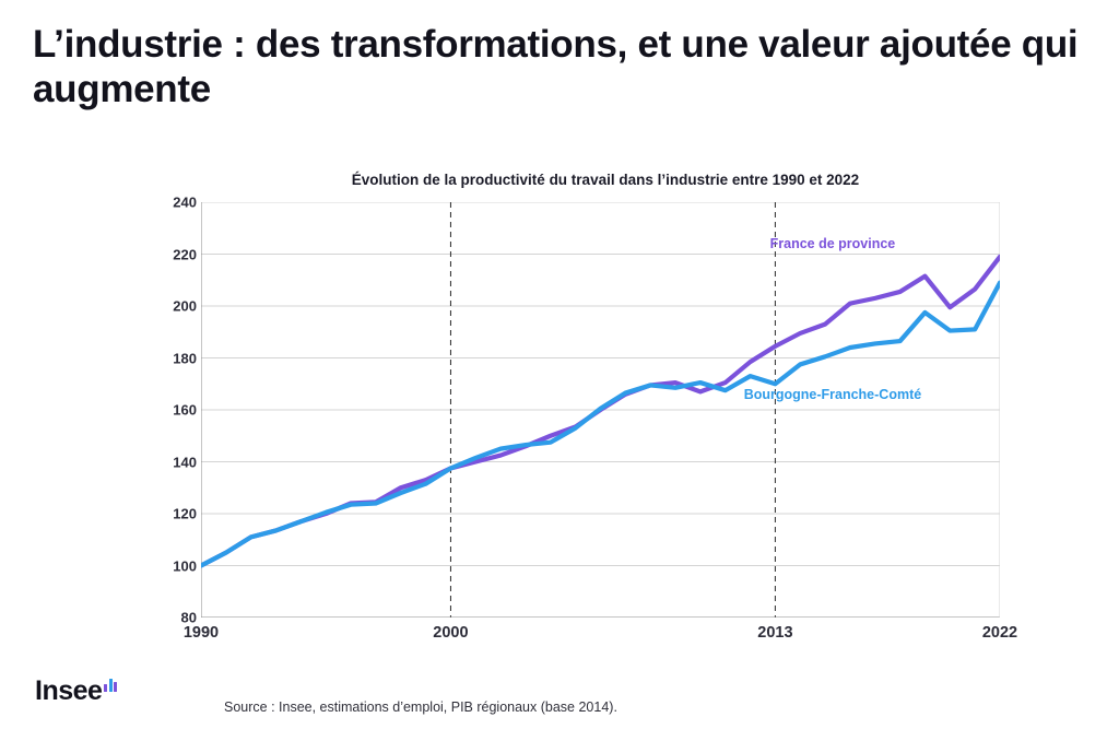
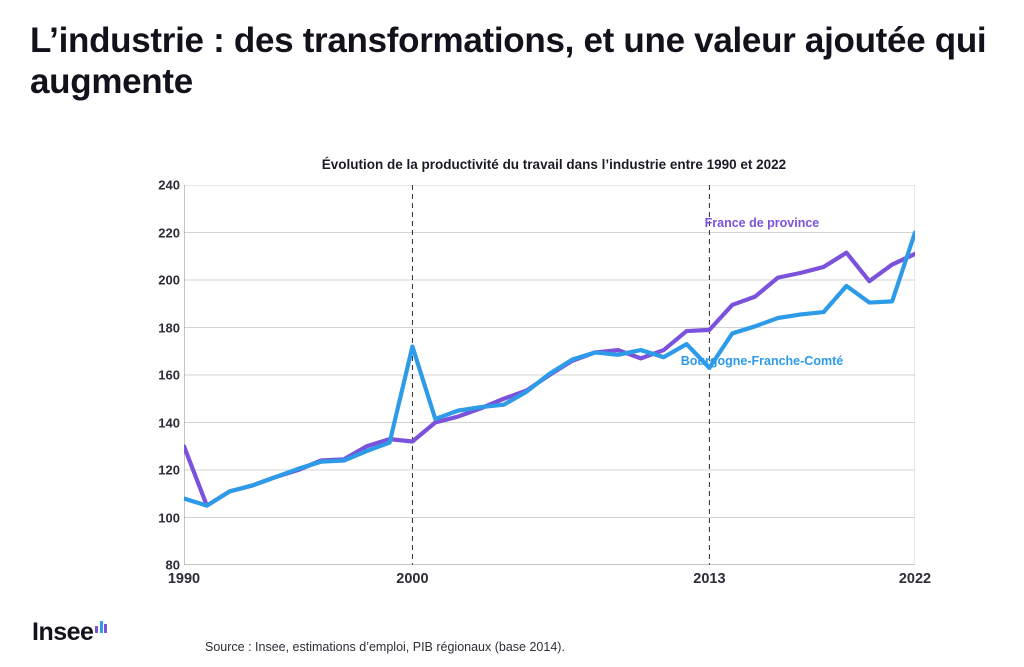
France de province/1990: 100 -> 130
Bourgogne-Franche-Comté/1990: 100 -> 108
France de province/2000: 138 -> 132
Bourgogne-Franche-Comté/2000: 138 -> 172
France de province/2013: 184 -> 179
Bourgogne-Franche-Comté/2013: 170 -> 163
France de province/2022: 219 -> 211
Bourgogne-Franche-Comté/2022: 209 -> 220
